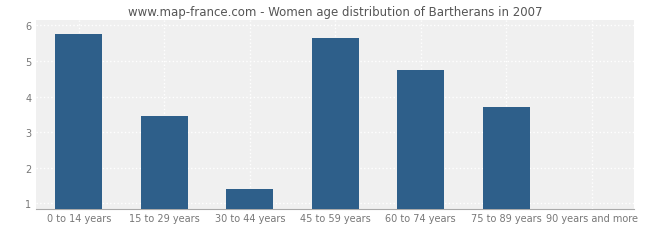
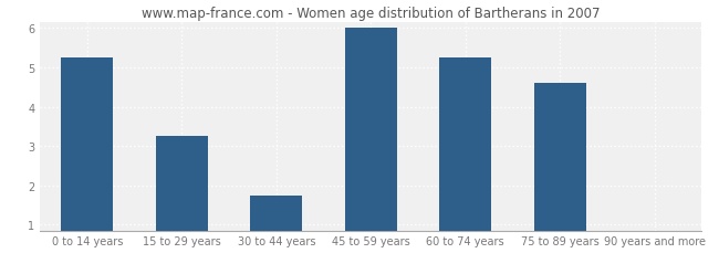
0 to 14 years: 5.75 -> 5.25
15 to 29 years: 3.45 -> 3.25
30 to 44 years: 1.40 -> 1.75
45 to 59 years: 5.65 -> 6.00
60 to 74 years: 4.75 -> 5.25
75 to 89 years: 3.70 -> 4.60
